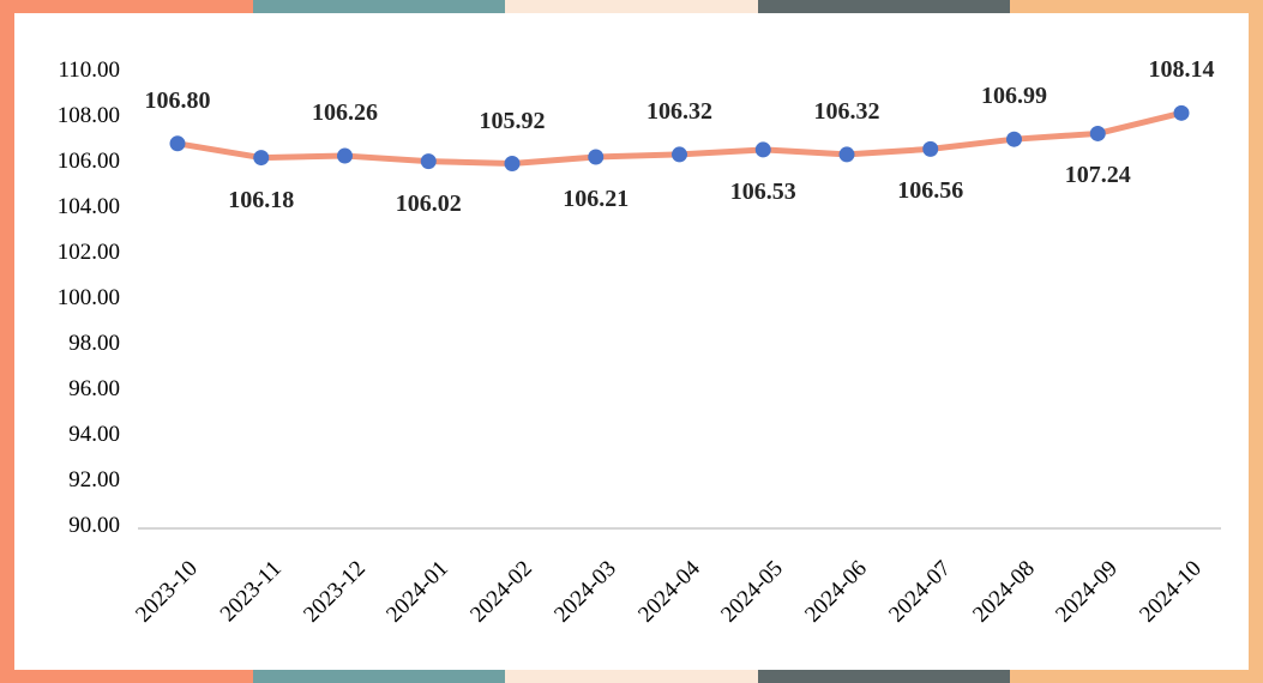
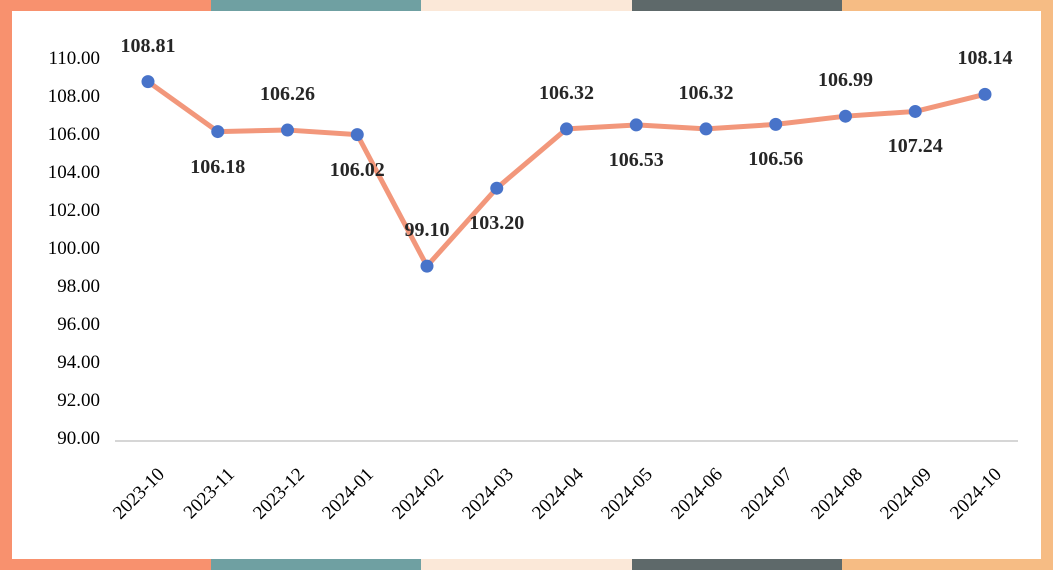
2023-10: 106.80 -> 108.81
2024-02: 105.92 -> 99.10
2024-03: 106.21 -> 103.20
